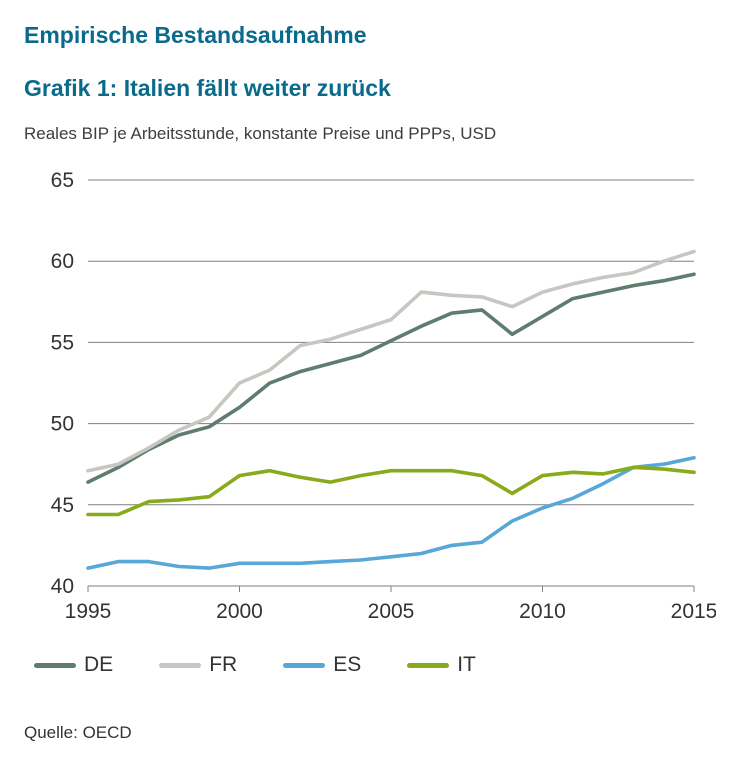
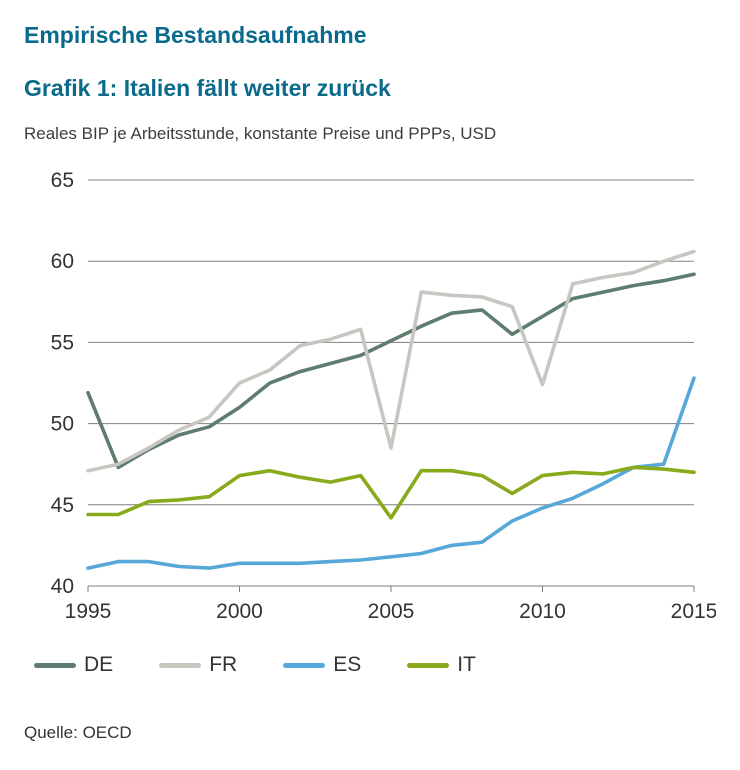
DE/1995: 46.4 -> 51.9
FR/2005: 56.4 -> 48.5
IT/2005: 47.1 -> 44.2
FR/2010: 58.1 -> 52.4
ES/2015: 47.9 -> 52.8
